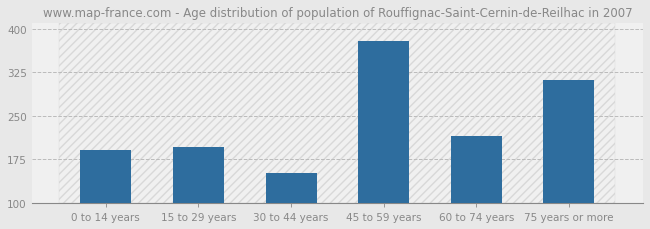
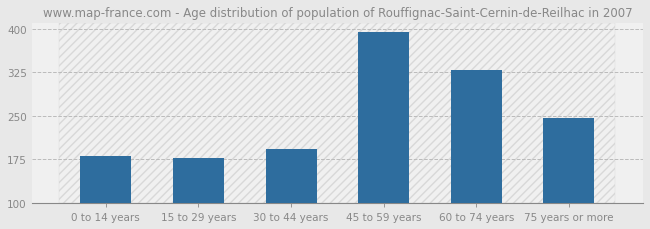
0 to 14 years: 192 -> 181
15 to 29 years: 196 -> 177
30 to 44 years: 152 -> 193
45 to 59 years: 378 -> 395
60 to 74 years: 216 -> 329
75 years or more: 312 -> 246
